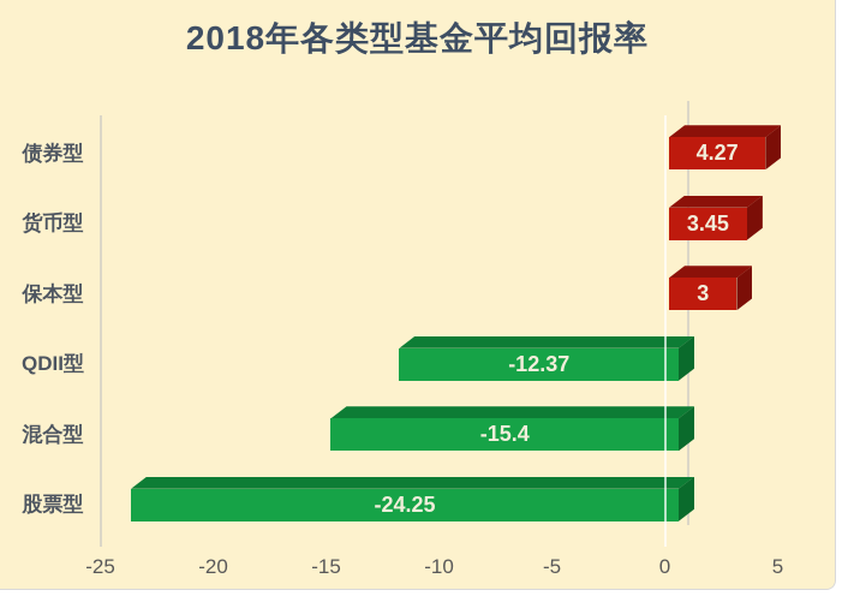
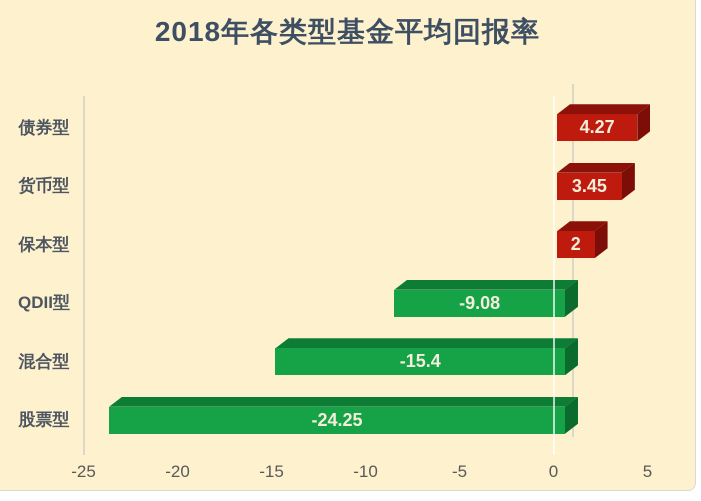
保本型: 3 -> 2
QDII型: -12.37 -> -9.08
